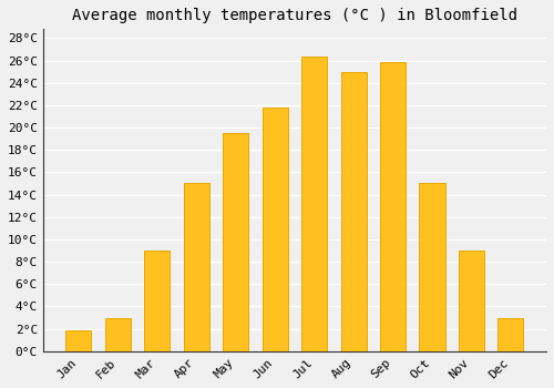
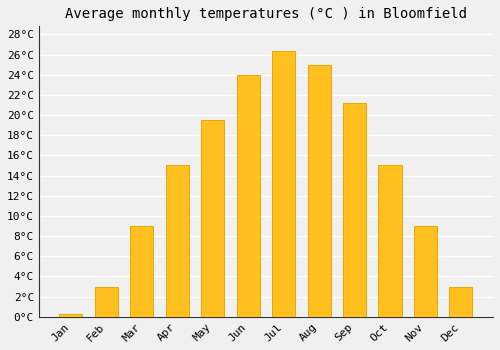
Jan: 1.9°C -> 0.3°C
Jun: 21.8°C -> 24.0°C
Sep: 25.9°C -> 21.2°C
